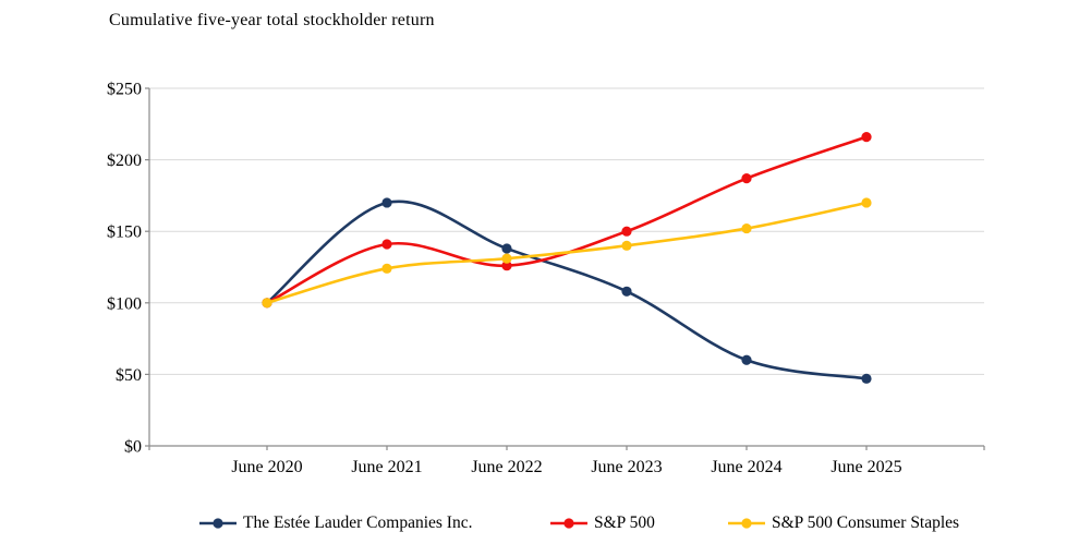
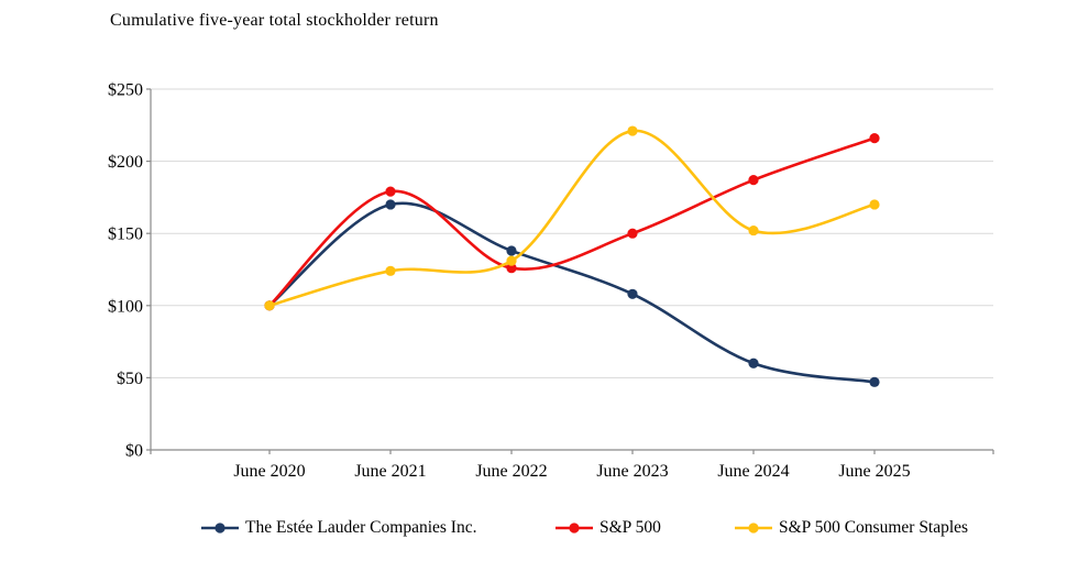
S&P 500/June 2021: $141 -> $179
S&P 500 Consumer Staples/June 2023: $140 -> $221
